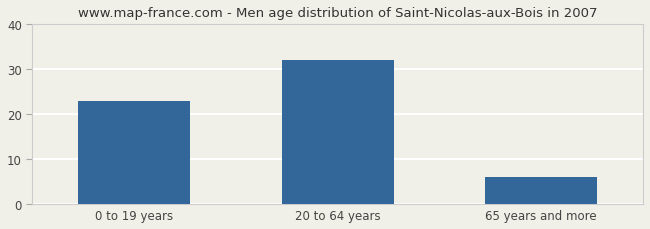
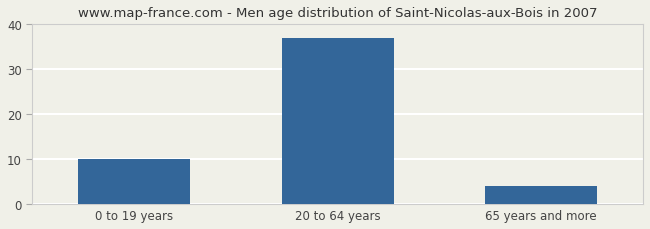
0 to 19 years: 23 -> 10
20 to 64 years: 32 -> 37
65 years and more: 6 -> 4
